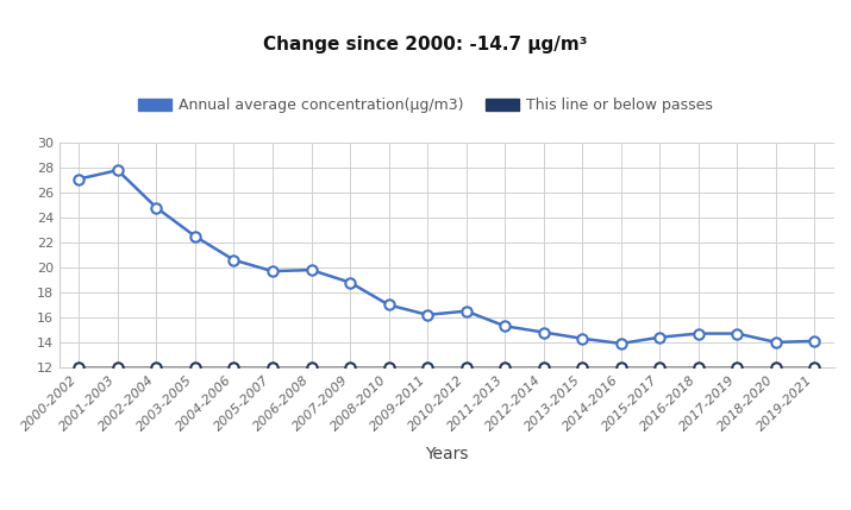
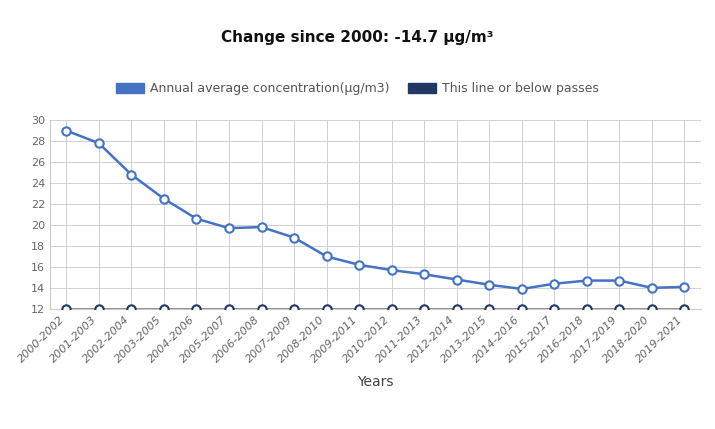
Annual average concentration(μg/m3)/2000-2002: 27.1 -> 29.0
Annual average concentration(μg/m3)/2010-2012: 16.5 -> 15.7
